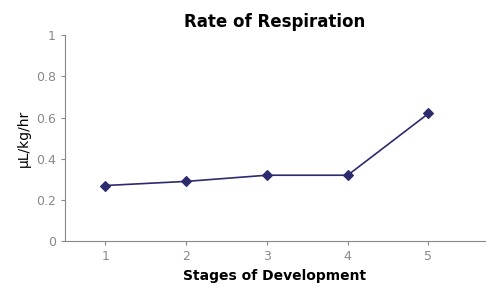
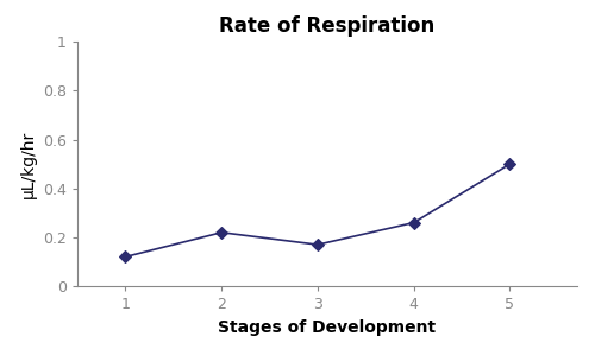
1: 0.27 -> 0.12
2: 0.29 -> 0.22
3: 0.32 -> 0.17
4: 0.32 -> 0.26
5: 0.62 -> 0.50
